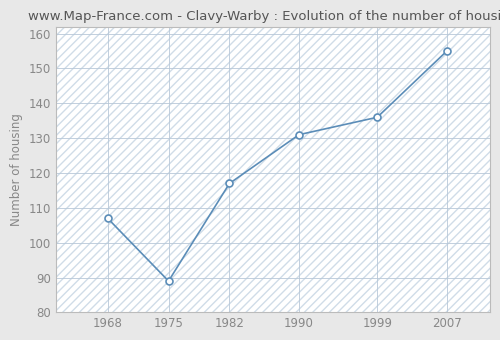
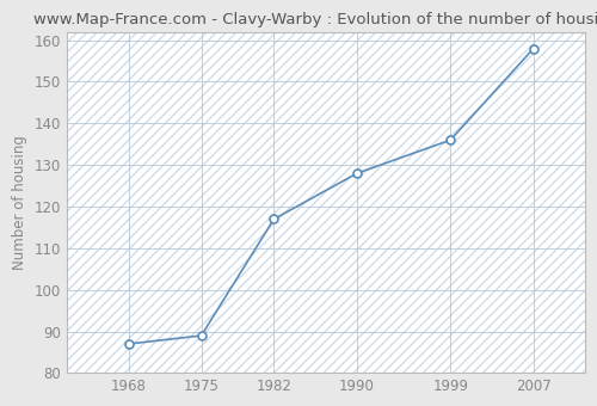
1968: 107 -> 87
1990: 131 -> 128
2007: 155 -> 158
